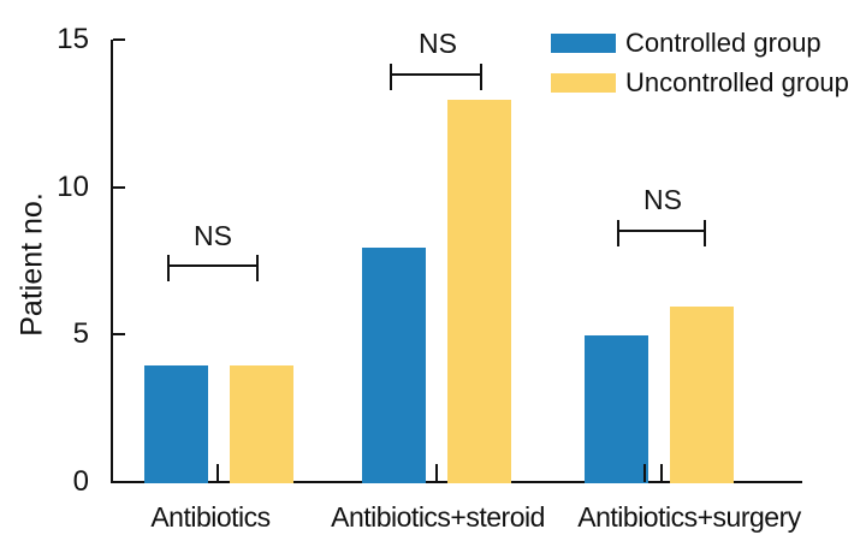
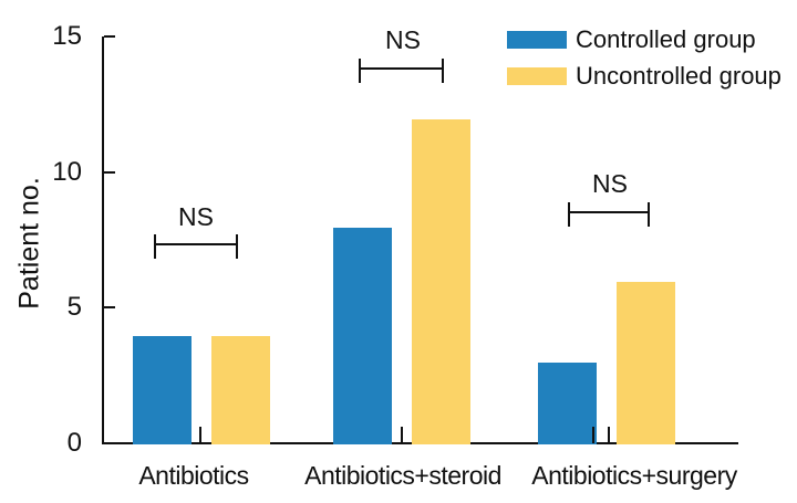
Uncontrolled group/Antibiotics+steroid: 13 -> 12
Controlled group/Antibiotics+surgery: 5 -> 3
